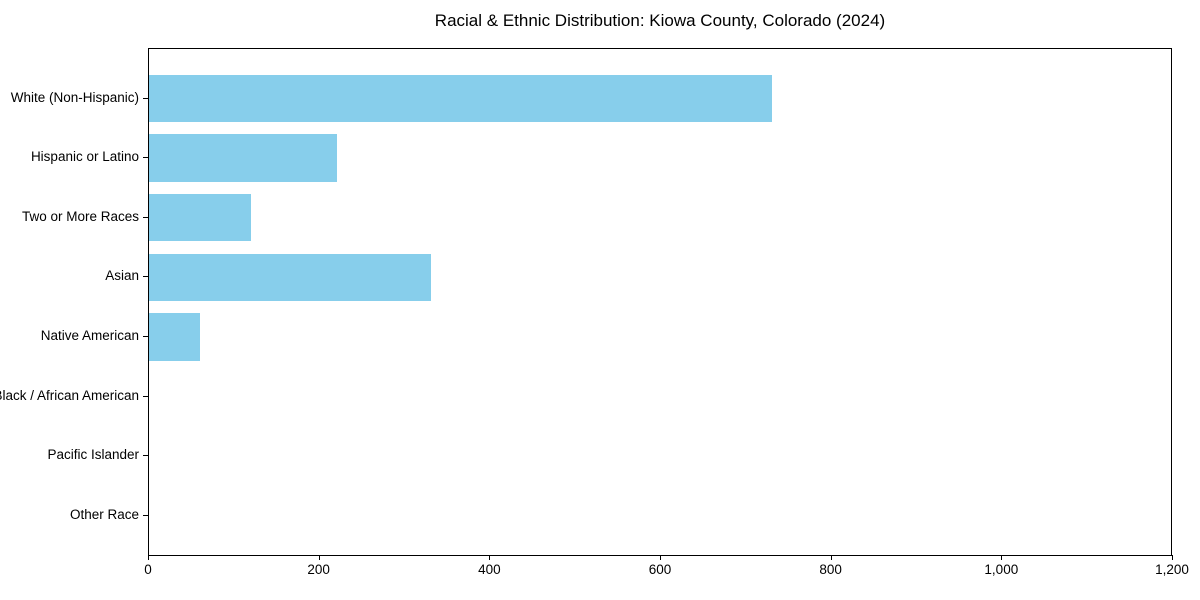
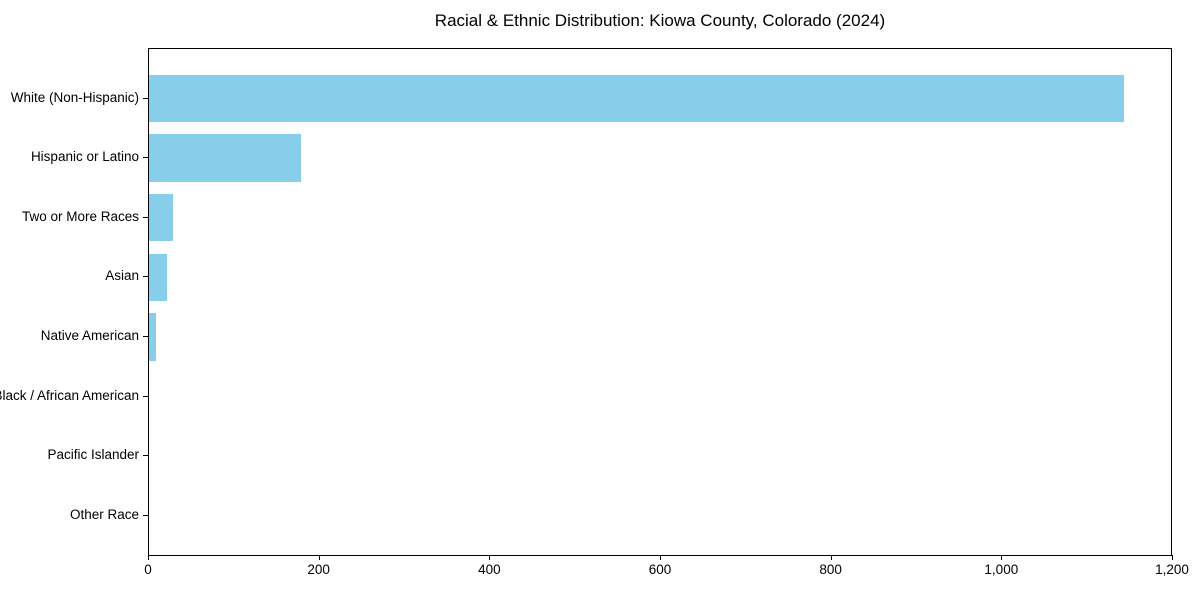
White (Non-Hispanic): 730 -> 1140
Hispanic or Latino: 220 -> 180
Two or More Races: 120 -> 30
Asian: 330 -> 20
Native American: 60 -> 10
